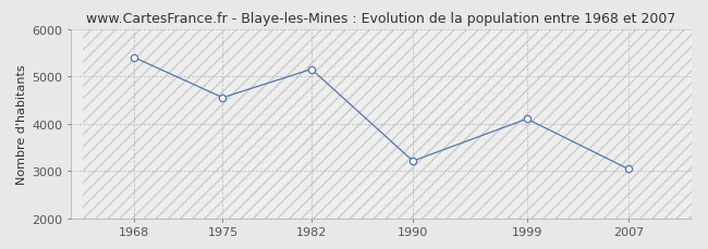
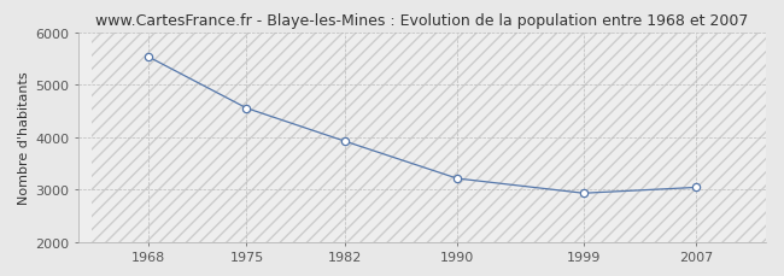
1968: 5400 -> 5530
1982: 5150 -> 3920
1999: 4100 -> 2930
